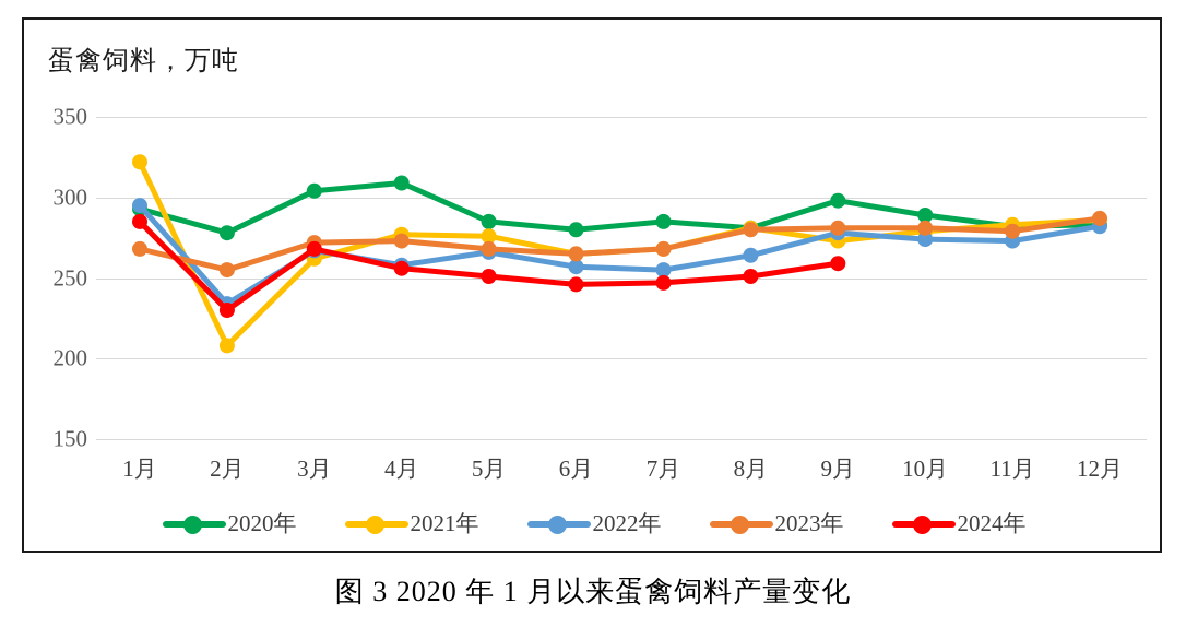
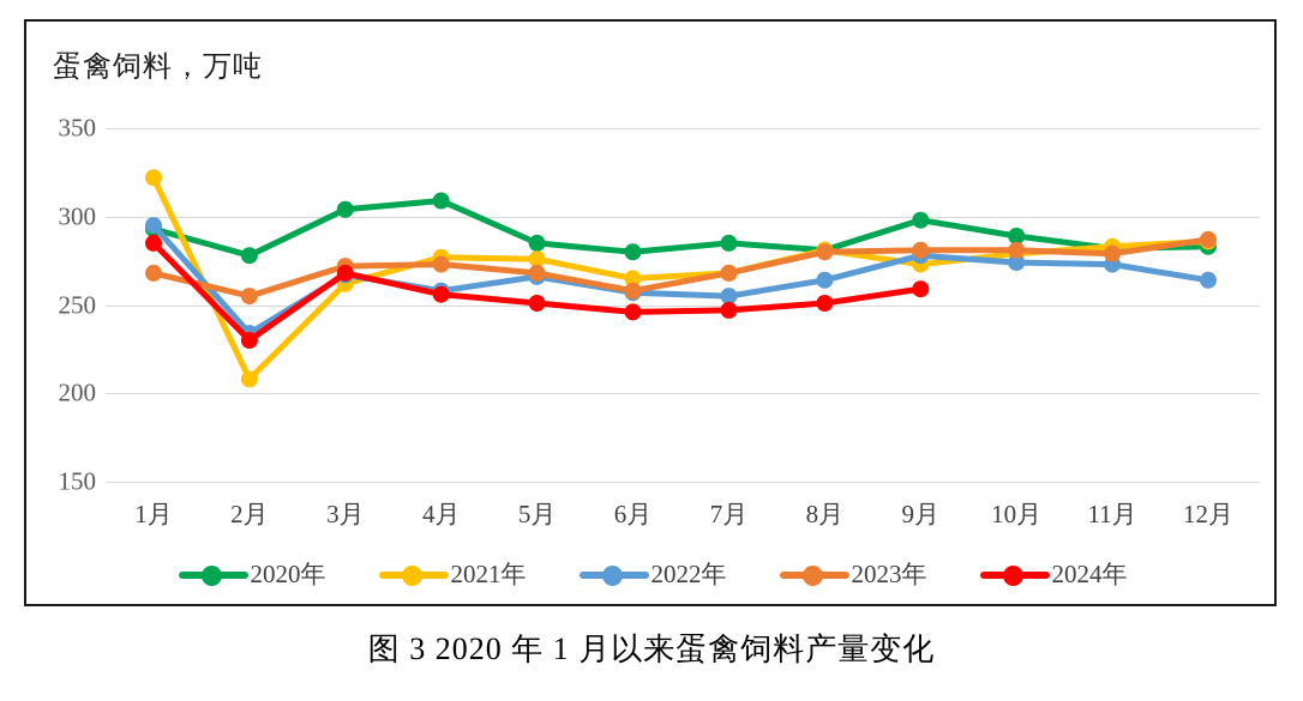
2023年/6月: 265 -> 258
2022年/12月: 282 -> 264
